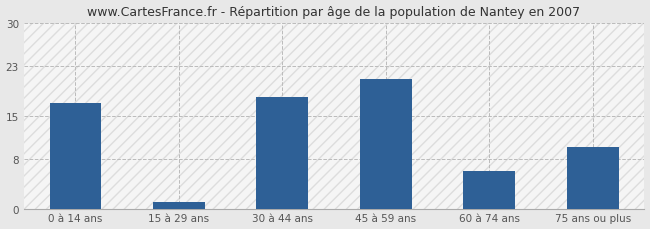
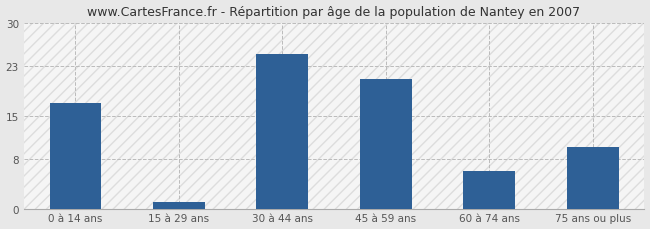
30 à 44 ans: 18 -> 25
